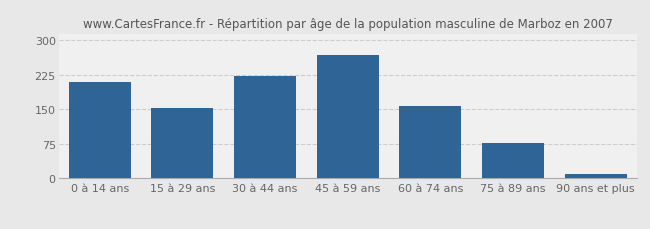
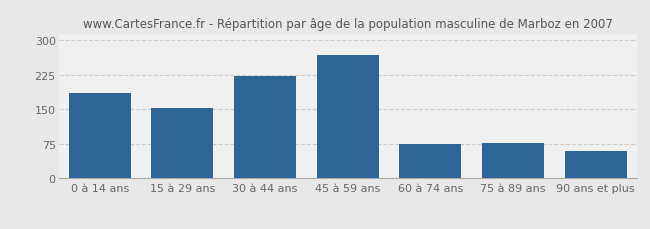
0 à 14 ans: 210 -> 185
60 à 74 ans: 158 -> 75
90 ans et plus: 10 -> 60
